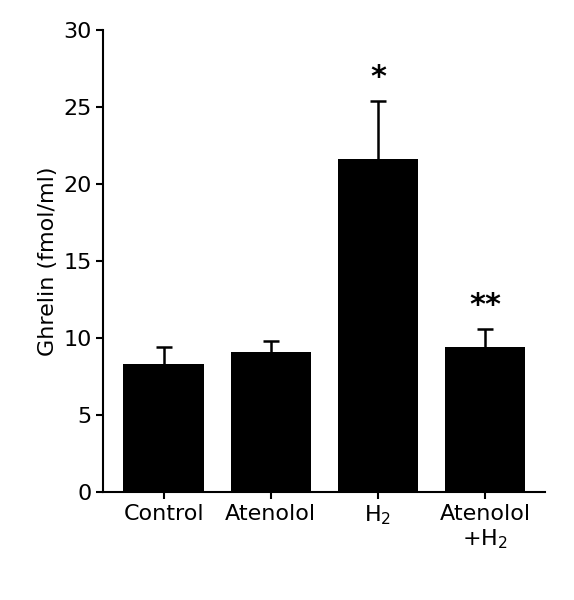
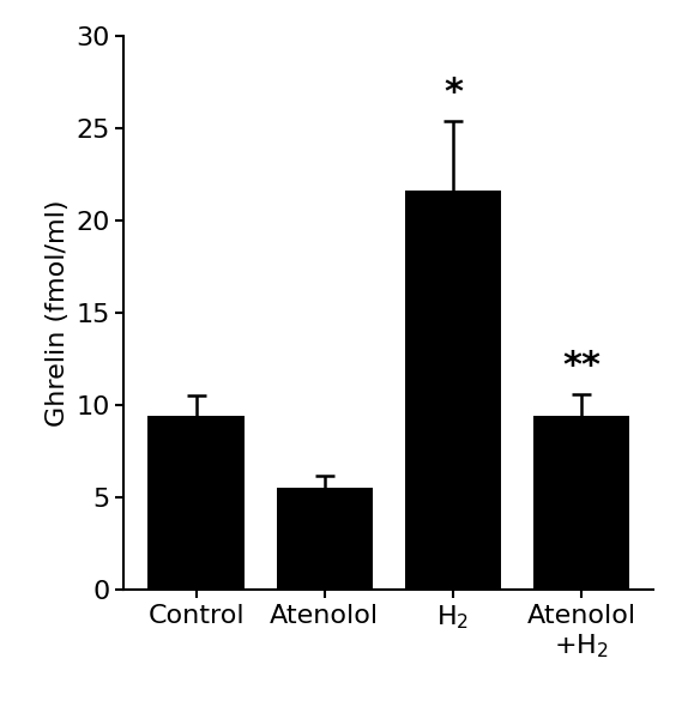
Control: 8.3 -> 9.4
Atenolol: 9.1 -> 5.5
